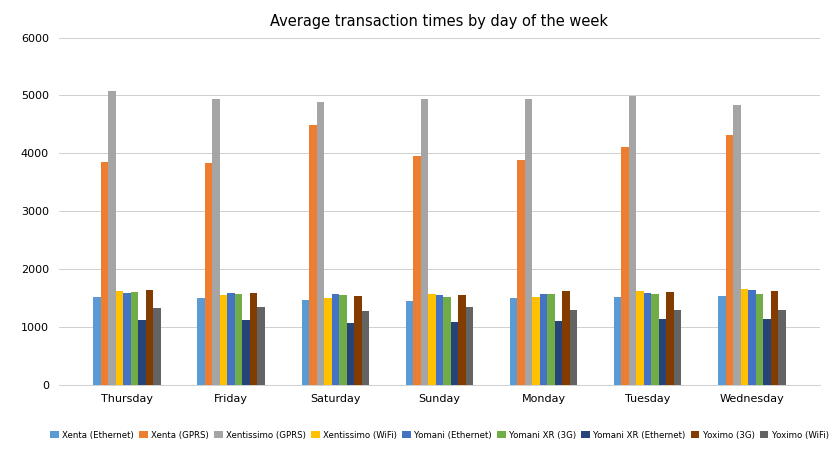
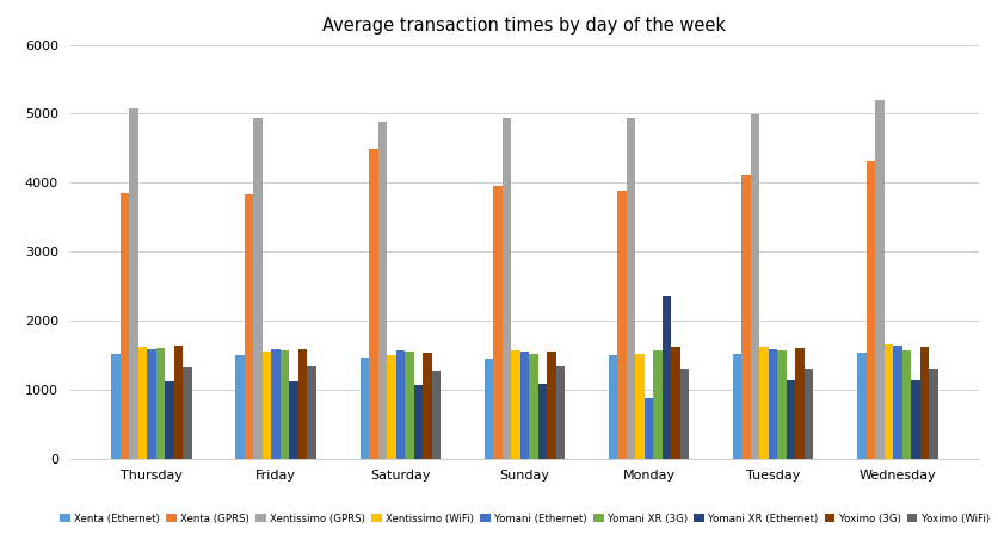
Yomani (Ethernet)/Monday: 1570 -> 880
Yomani XR (Ethernet)/Monday: 1100 -> 2360
Xentissimo (GPRS)/Wednesday: 4830 -> 5200
